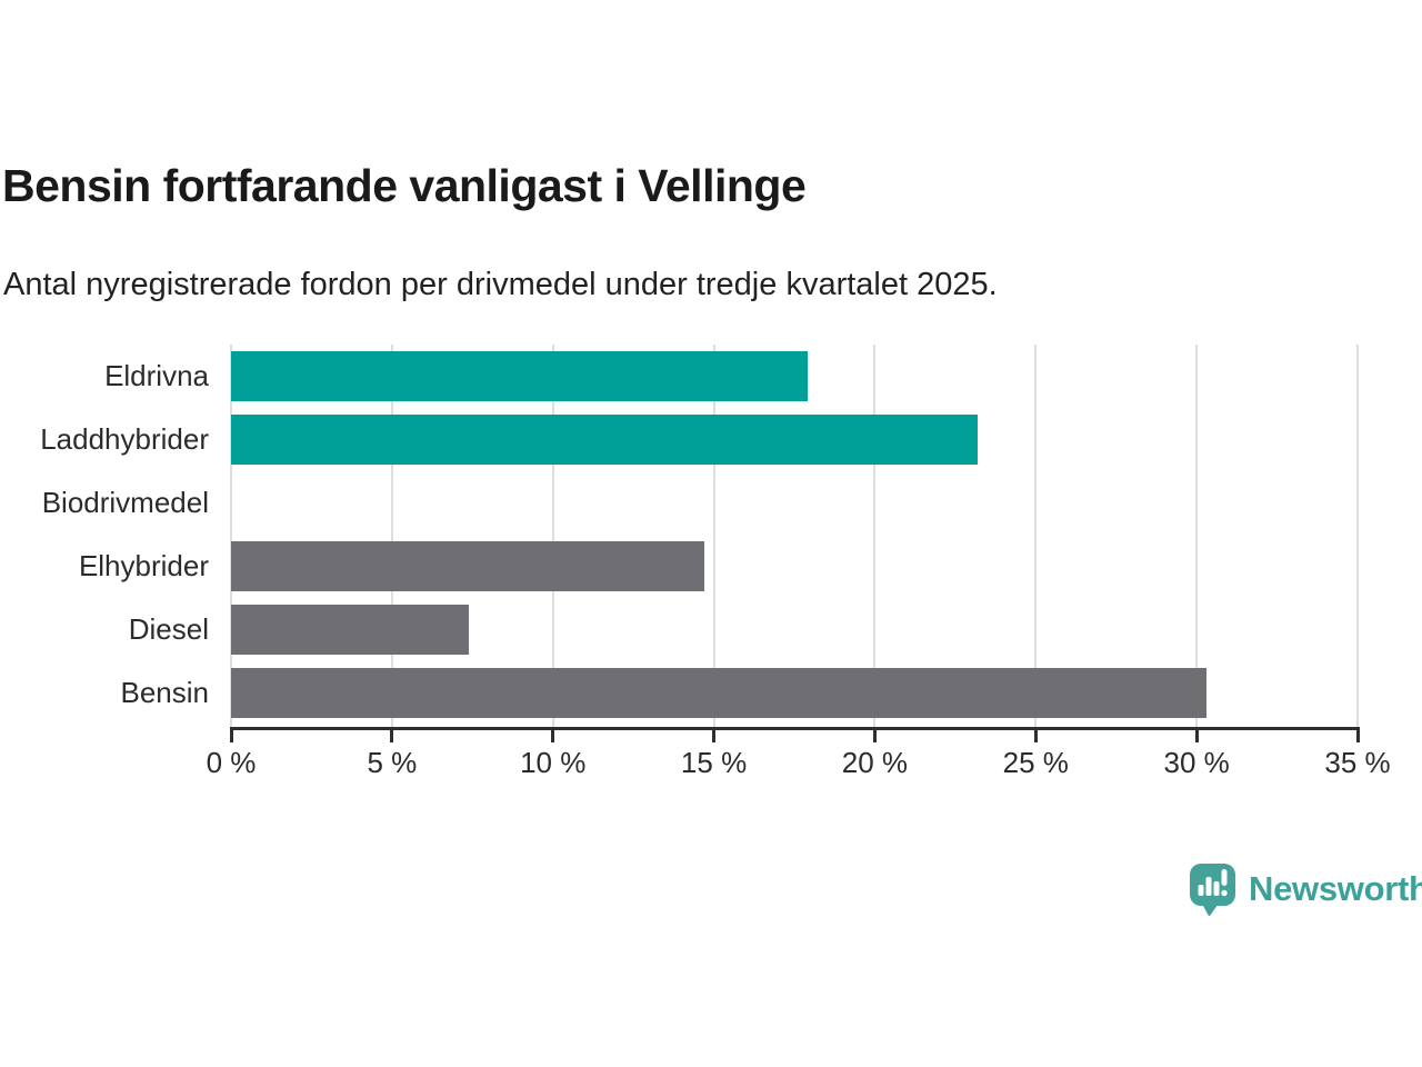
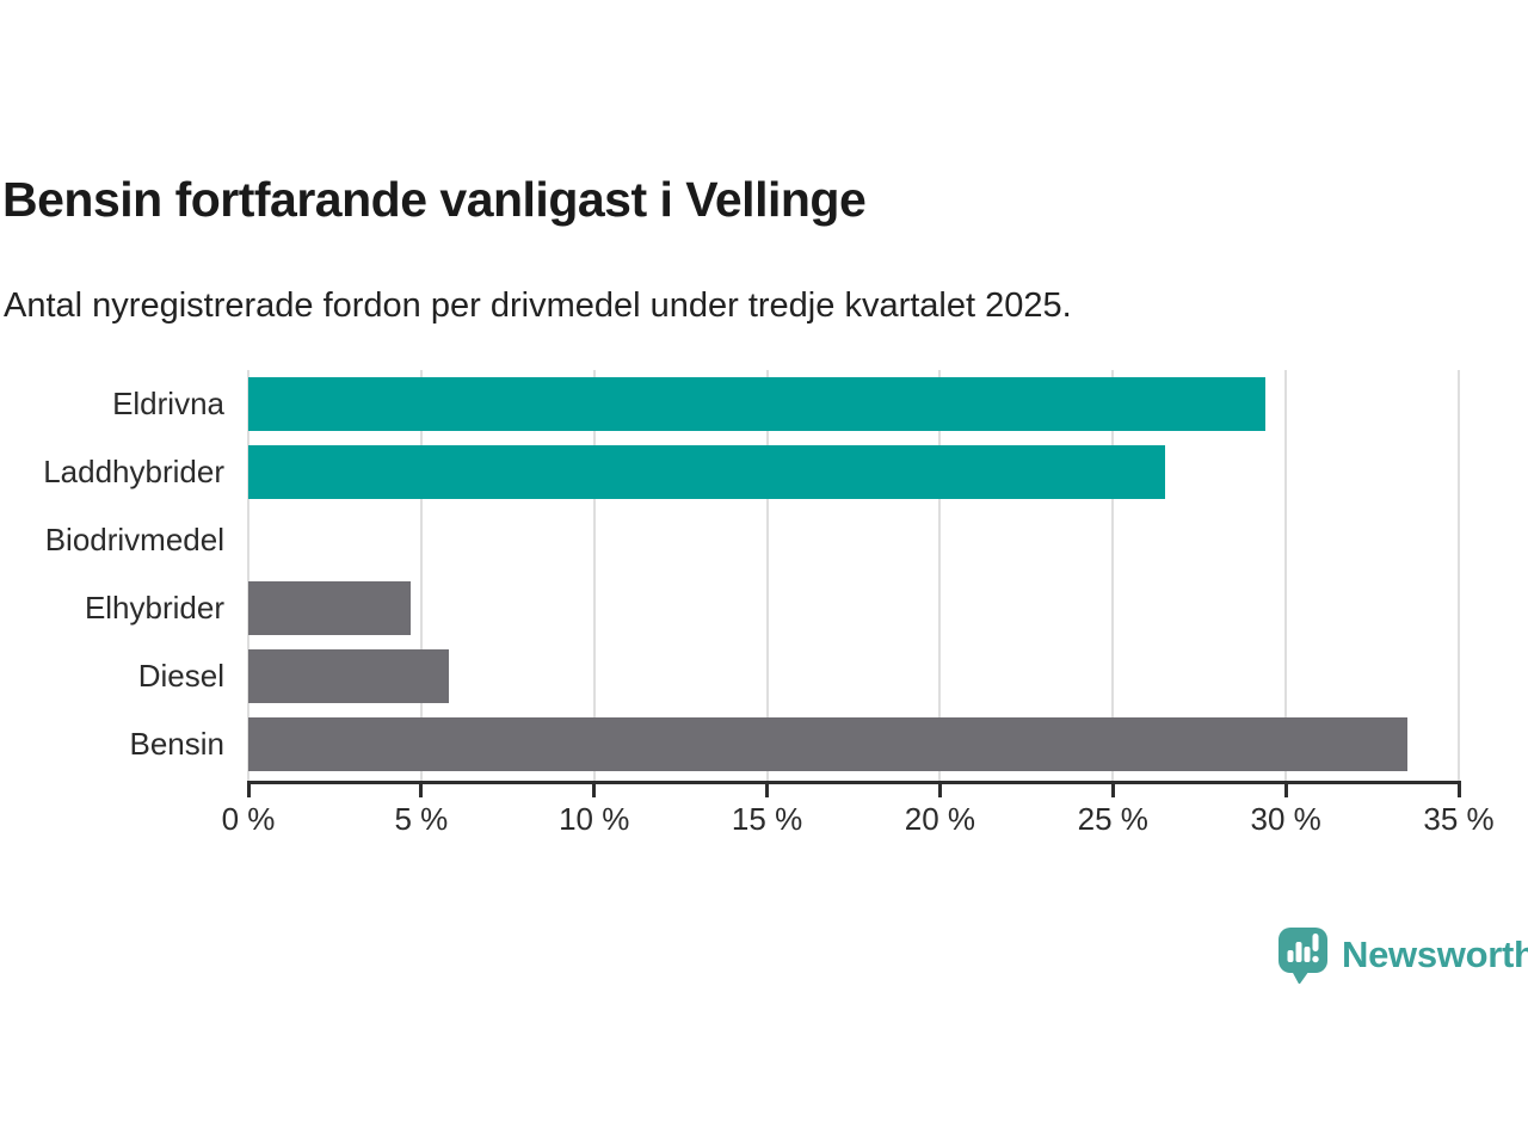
Eldrivna: 17.9% -> 29.4%
Laddhybrider: 23.2% -> 26.5%
Elhybrider: 14.7% -> 4.7%
Diesel: 7.4% -> 5.8%
Bensin: 30.3% -> 33.5%
